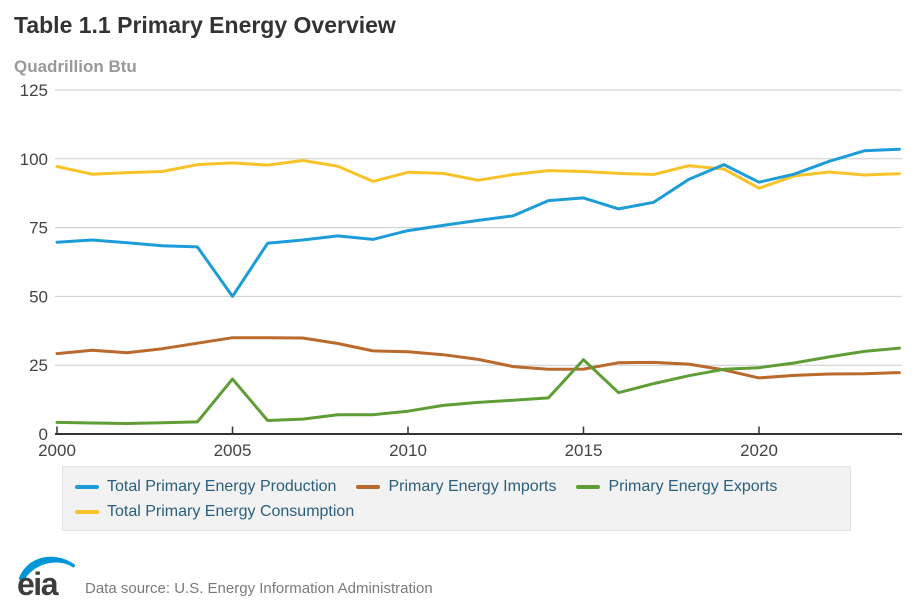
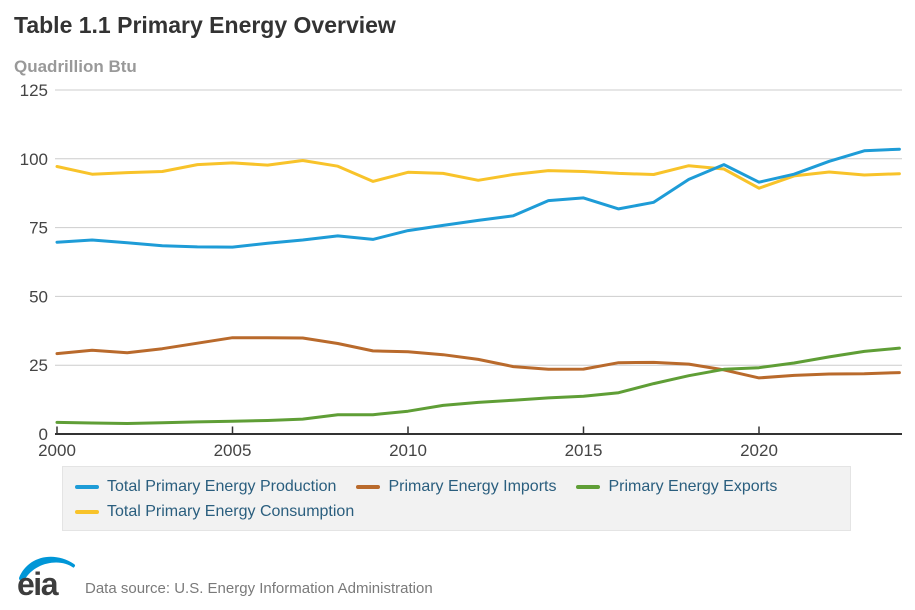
Total Primary Energy Production/2005: 50 -> 68
Primary Energy Exports/2005: 20 -> 5
Primary Energy Exports/2015: 27 -> 14
